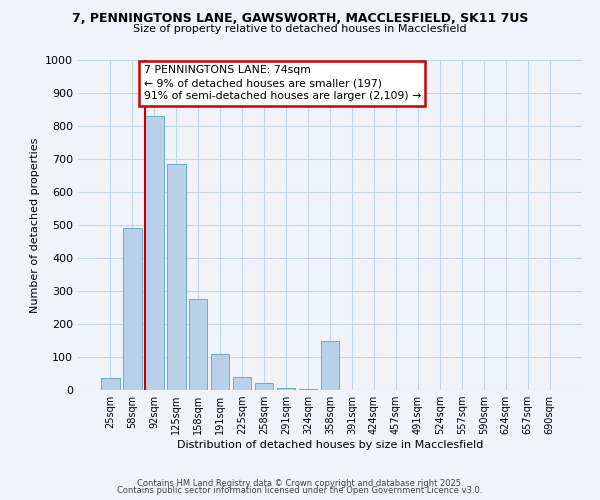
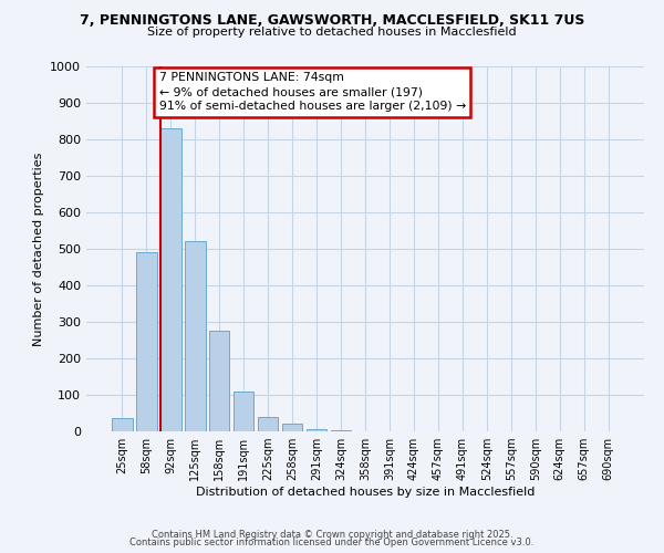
125sqm: 685 -> 520
358sqm: 150 -> 1
